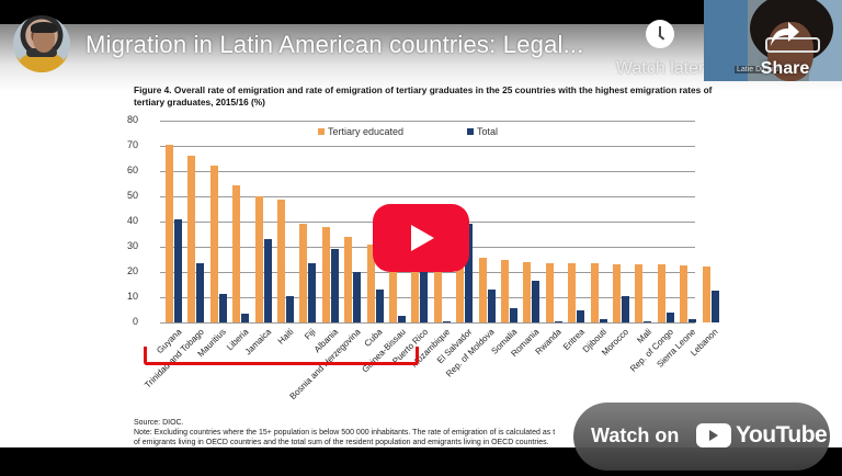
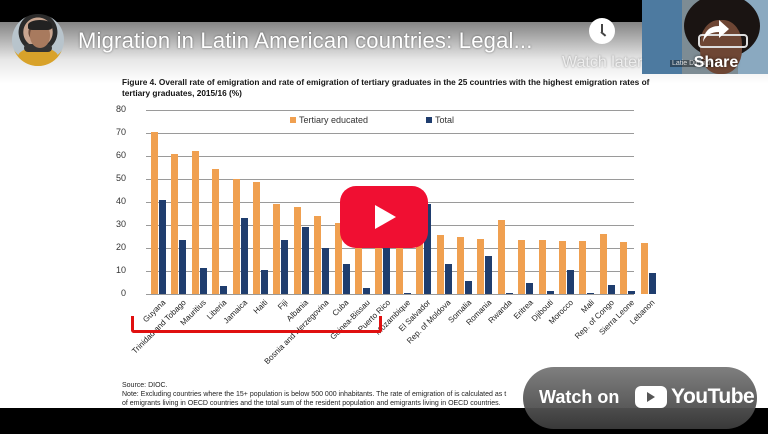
Tertiary educated/Trinidad and Tobago: 66 -> 61
Tertiary educated/Rwanda: 24 -> 32
Tertiary educated/Rep. of Congo: 23 -> 26
Total/Lebanon: 12 -> 9
